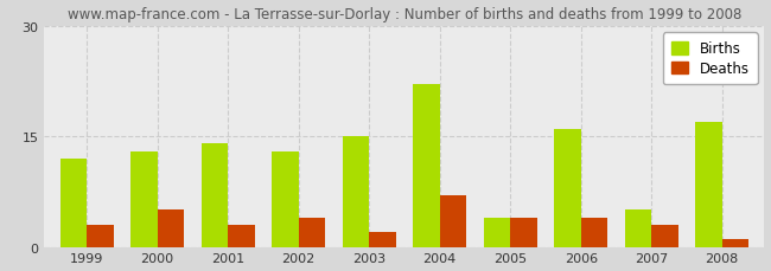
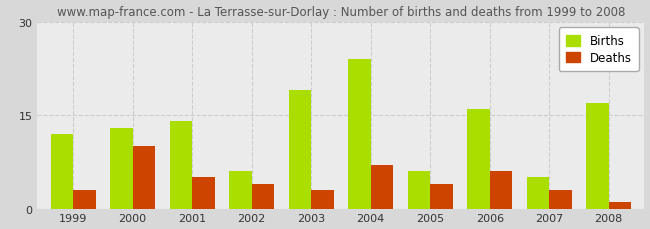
Deaths/2000: 5 -> 10
Deaths/2001: 3 -> 5
Births/2002: 13 -> 6
Births/2003: 15 -> 19
Deaths/2003: 2 -> 3
Births/2004: 22 -> 24
Births/2005: 4 -> 6
Deaths/2006: 4 -> 6
